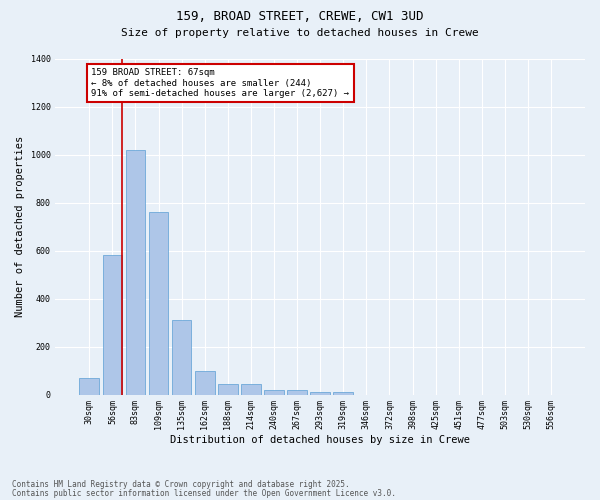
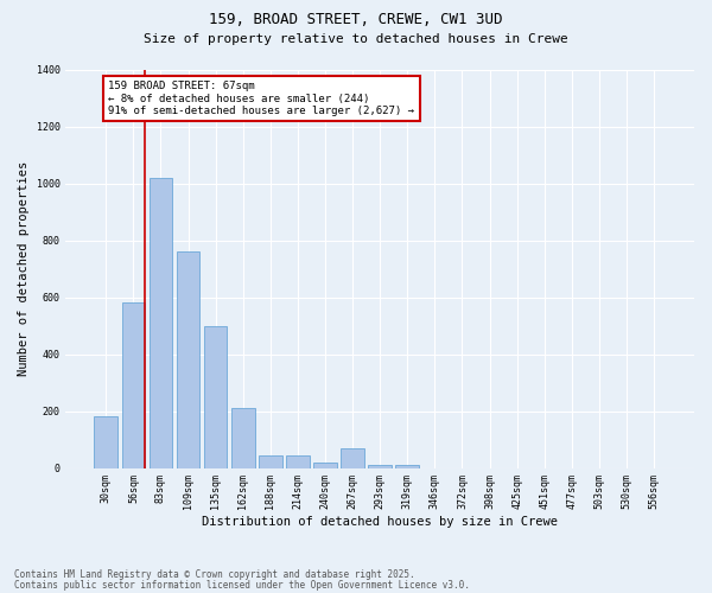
30sqm: 70 -> 180
135sqm: 310 -> 500
162sqm: 100 -> 210
267sqm: 20 -> 70
